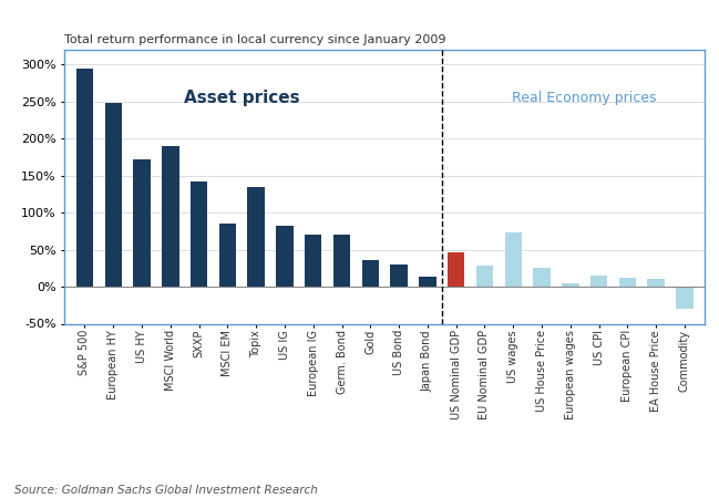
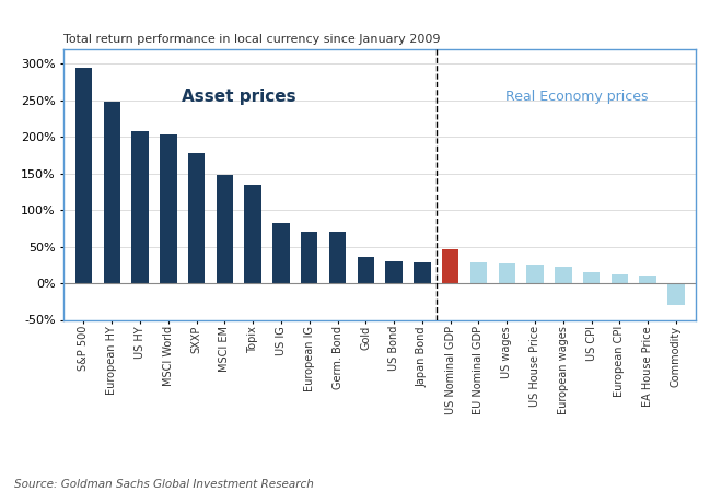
US HY: 172% -> 208%
MSCI World: 190% -> 203%
SXXP: 142% -> 178%
MSCI EM: 86% -> 148%
Japan Bond: 14% -> 28%
US wages: 74% -> 27%
European wages: 4% -> 23%
